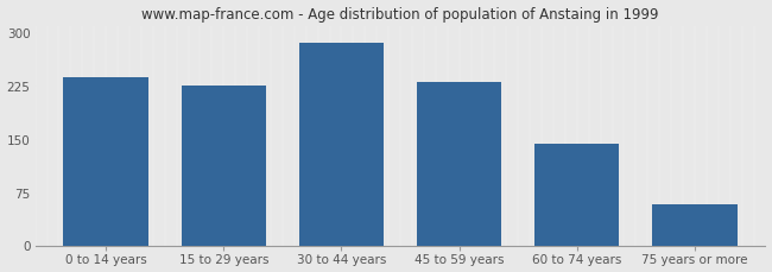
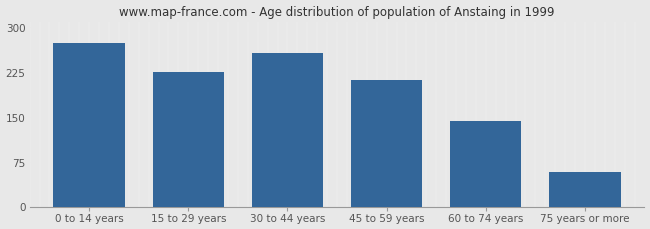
0 to 14 years: 237 -> 274
30 to 44 years: 285 -> 258
45 to 59 years: 230 -> 212
